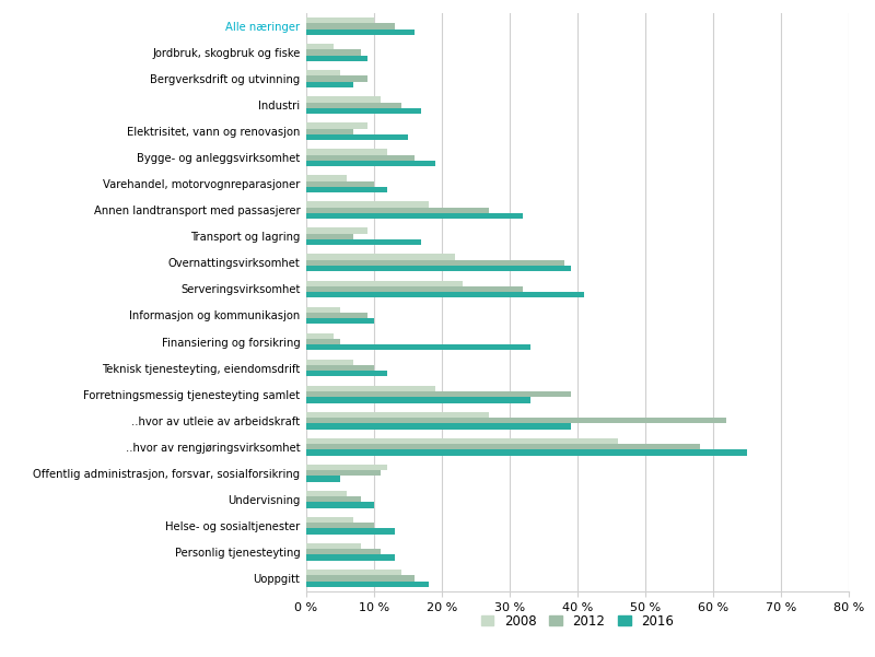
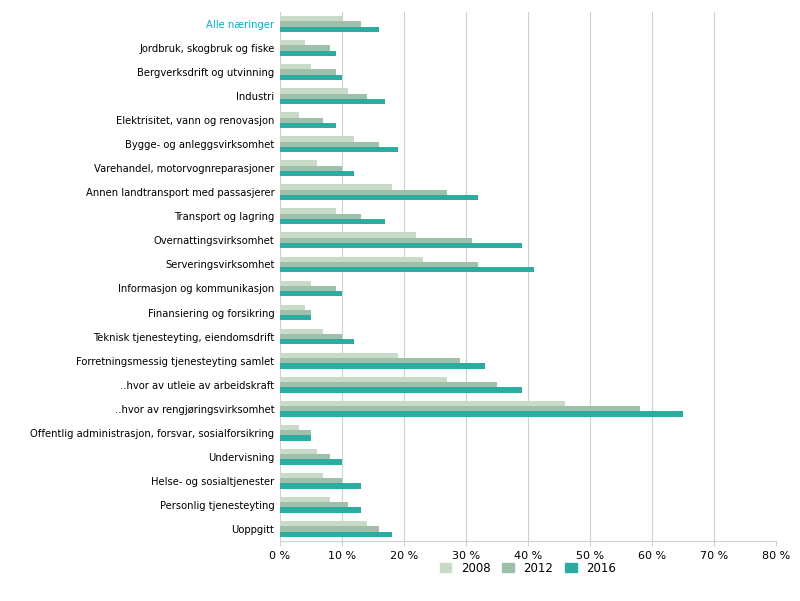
2016/Bergverksdrift og utvinning: 7 % -> 10 %
2008/Elektrisitet, vann og renovasjon: 9 % -> 3 %
2016/Elektrisitet, vann og renovasjon: 15 % -> 9 %
2012/Transport og lagring: 7 % -> 13 %
2012/Overnattingsvirksomhet: 38 % -> 31 %
2016/Finansiering og forsikring: 33 % -> 5 %
2012/Forretningsmessig tjenesteyting samlet: 39 % -> 29 %
2012/..hvor av utleie av arbeidskraft: 62 % -> 35 %
2008/Offentlig administrasjon, forsvar, sosialforsikring: 12 % -> 3 %
2012/Offentlig administrasjon, forsvar, sosialforsikring: 11 % -> 5 %
